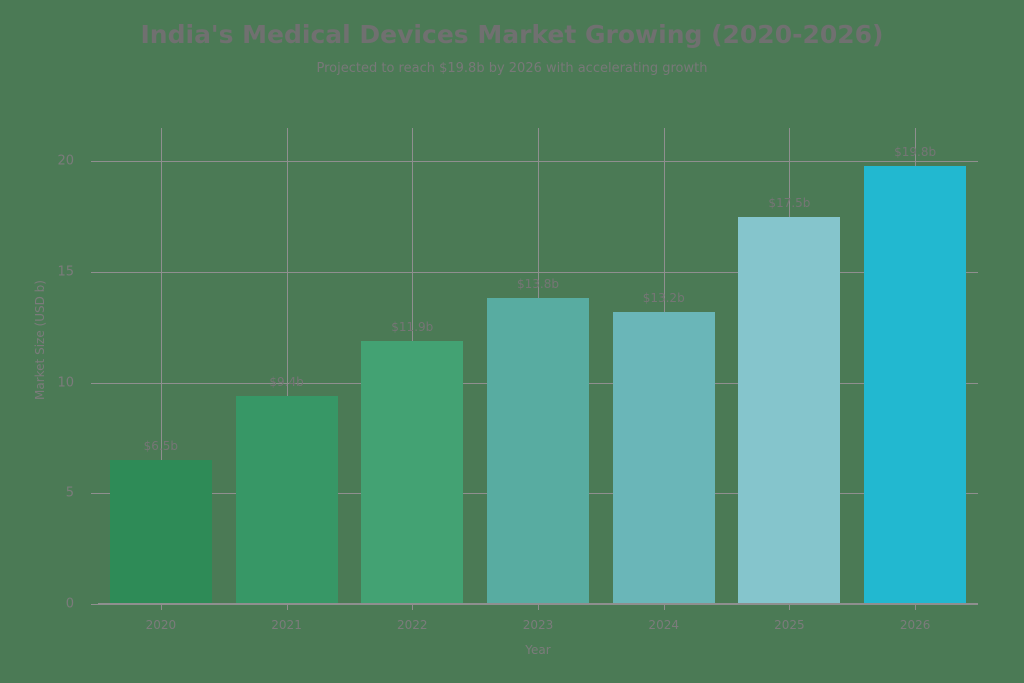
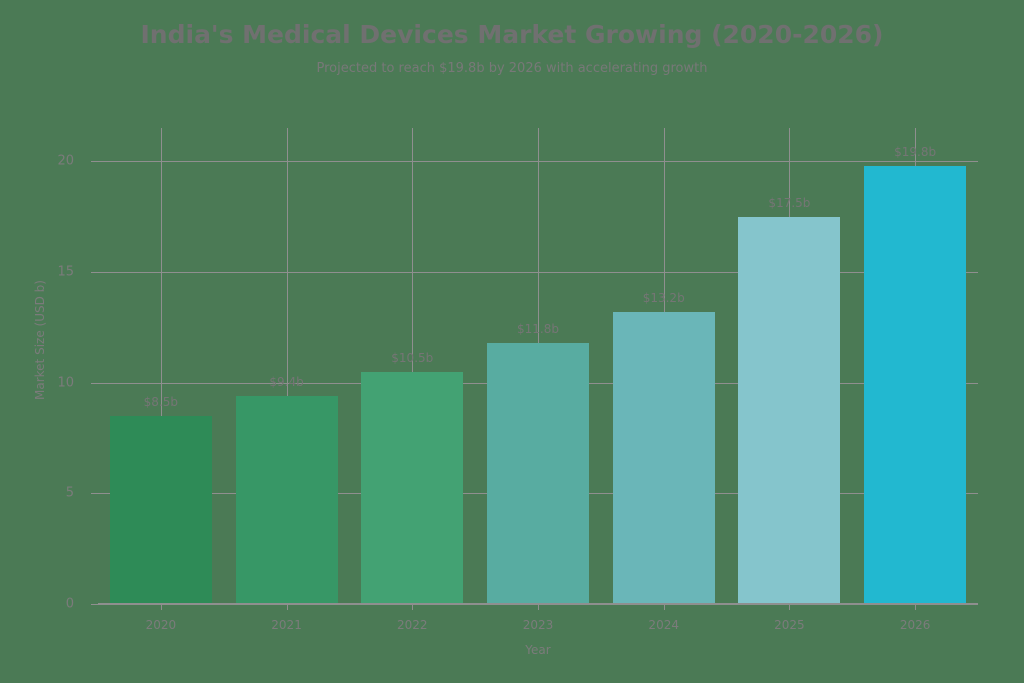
2020: $6.5b -> $8.5b
2022: $11.9b -> $10.5b
2023: $13.8b -> $11.8b
